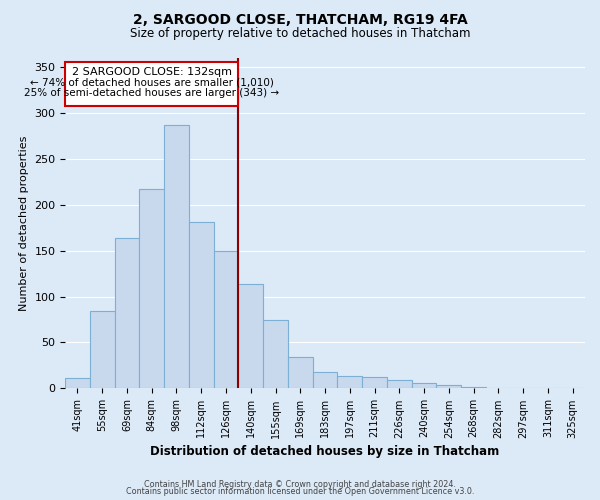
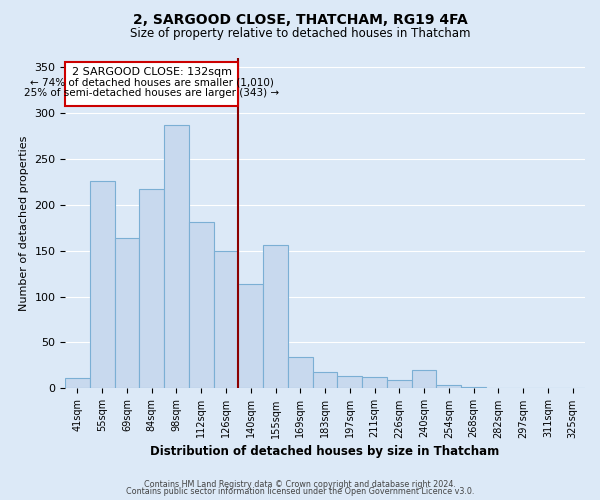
55sqm: 84 -> 226
155sqm: 75 -> 156
240sqm: 6 -> 20
